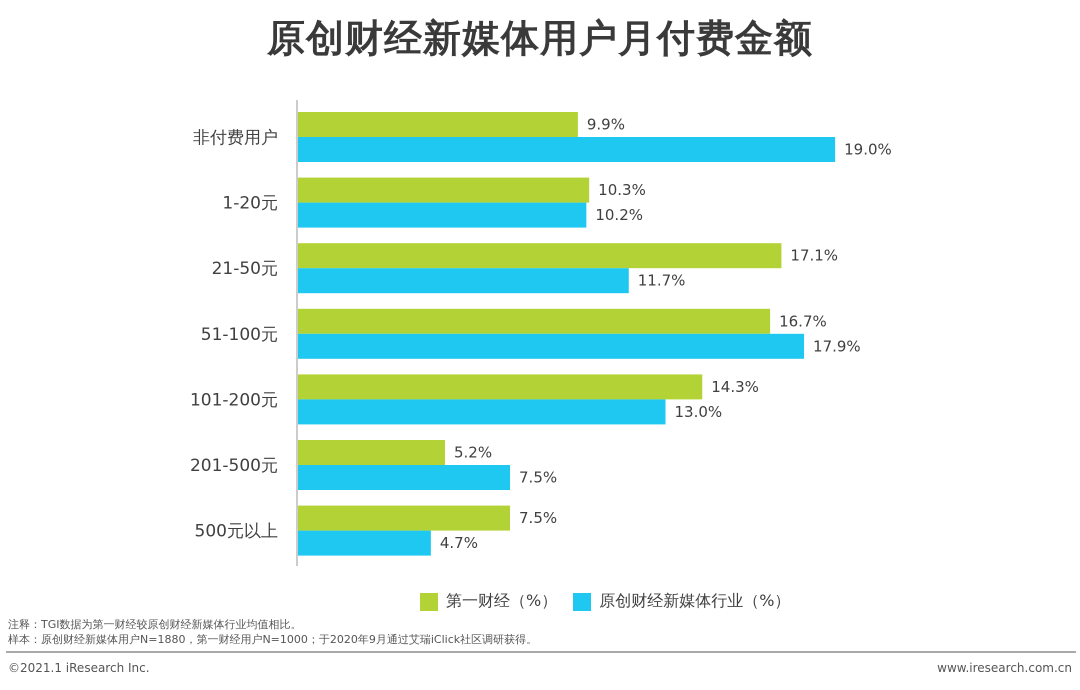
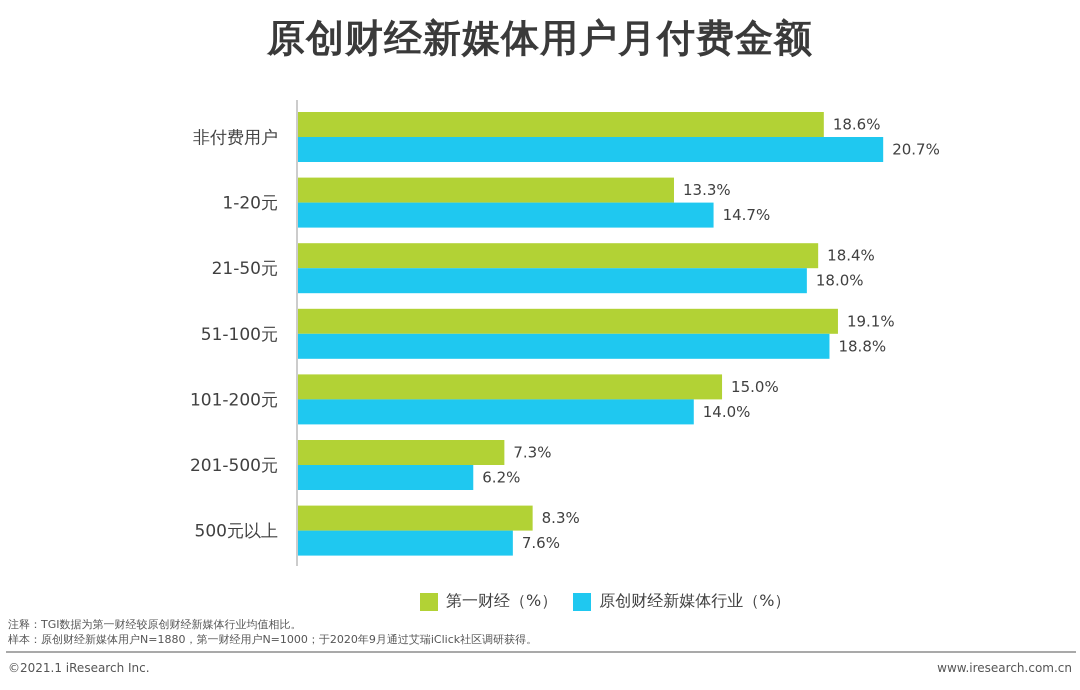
第一财经（%）/非付费用户: 9.9% -> 18.6%
原创财经新媒体行业（%）/非付费用户: 19.0% -> 20.7%
第一财经（%）/1-20元: 10.3% -> 13.3%
原创财经新媒体行业（%）/1-20元: 10.2% -> 14.7%
第一财经（%）/21-50元: 17.1% -> 18.4%
原创财经新媒体行业（%）/21-50元: 11.7% -> 18.0%
第一财经（%）/51-100元: 16.7% -> 19.1%
原创财经新媒体行业（%）/51-100元: 17.9% -> 18.8%
第一财经（%）/101-200元: 14.3% -> 15.0%
原创财经新媒体行业（%）/101-200元: 13.0% -> 14.0%
第一财经（%）/201-500元: 5.2% -> 7.3%
原创财经新媒体行业（%）/201-500元: 7.5% -> 6.2%
第一财经（%）/500元以上: 7.5% -> 8.3%
原创财经新媒体行业（%）/500元以上: 4.7% -> 7.6%
